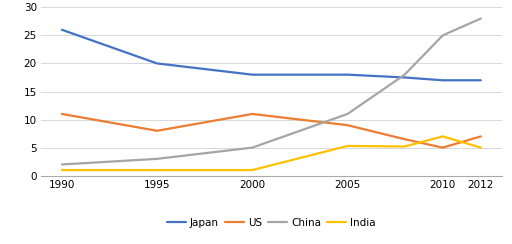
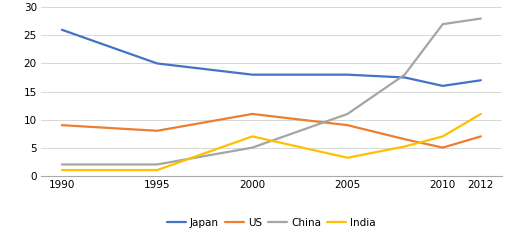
US/1990: 11.0 -> 9.0
China/1995: 3 -> 2
India/2000: 1.0 -> 7.0
India/2005: 5.3 -> 3.2
Japan/2010: 17.0 -> 16.0
China/2010: 25 -> 27
India/2012: 5.0 -> 11.0
